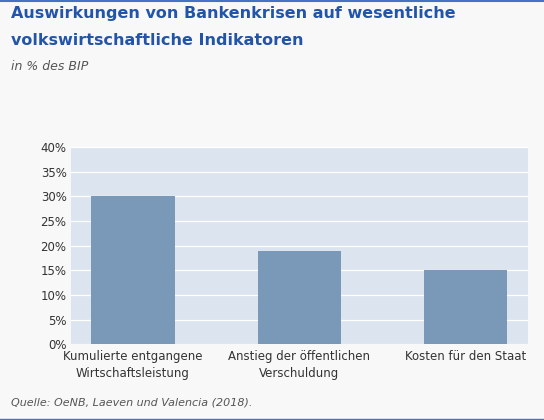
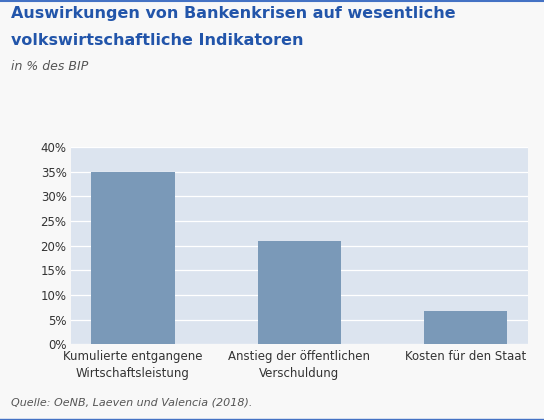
Kumulierte entgangene Wirtschaftsleistung: 30.0% -> 35.0%
Anstieg der öffentlichen Verschuldung: 19.0% -> 21.0%
Kosten für den Staat: 15.0% -> 6.7%
